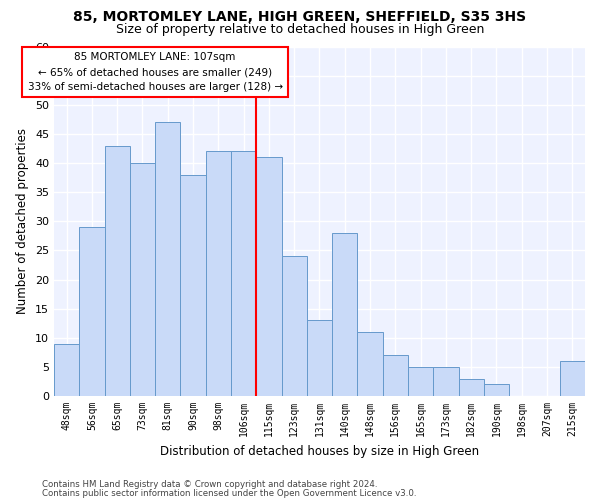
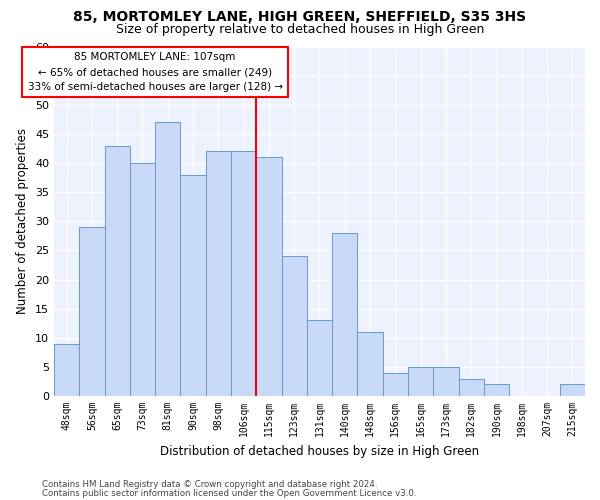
156sqm: 7 -> 4
215sqm: 6 -> 2
